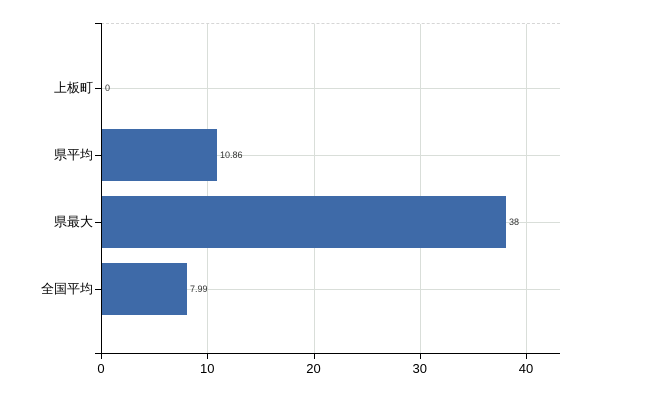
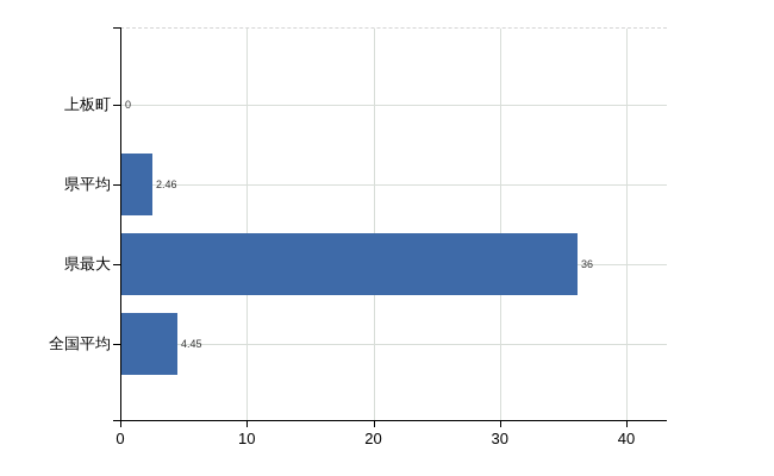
県平均: 10.86 -> 2.46
県最大: 38 -> 36
全国平均: 7.99 -> 4.45
